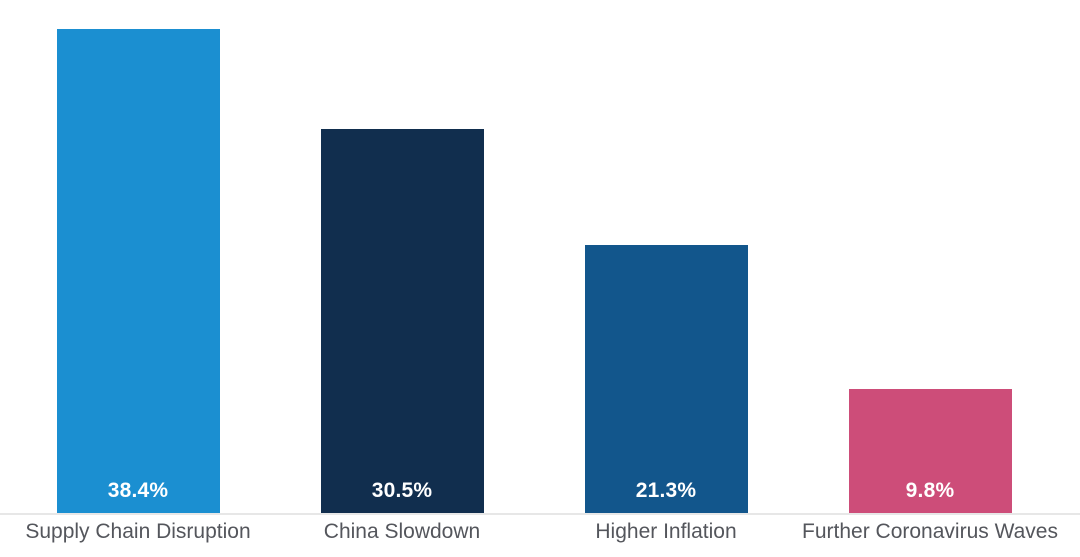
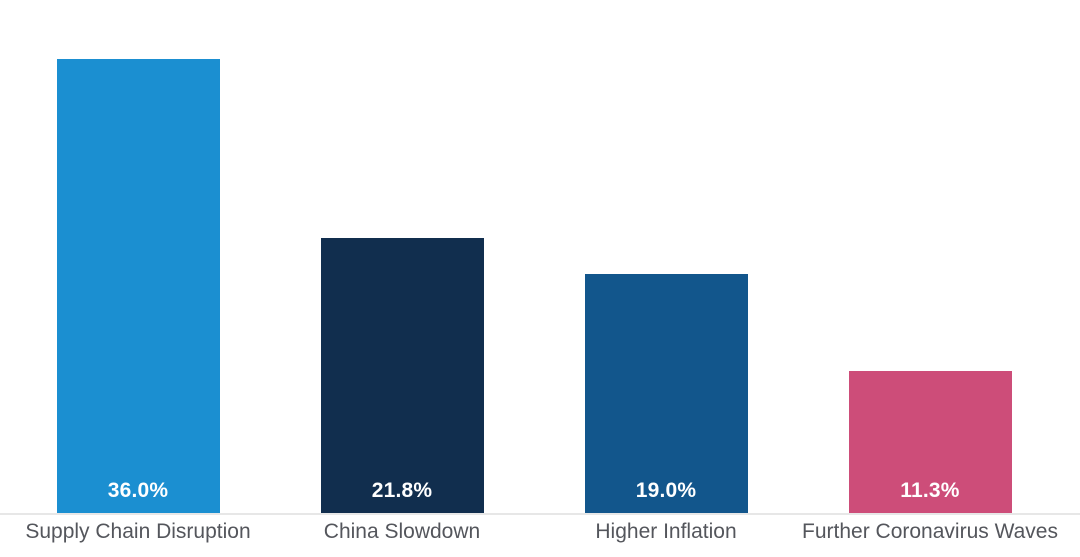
Supply Chain Disruption: 38.4% -> 36.0%
China Slowdown: 30.5% -> 21.8%
Higher Inflation: 21.3% -> 19.0%
Further Coronavirus Waves: 9.8% -> 11.3%
